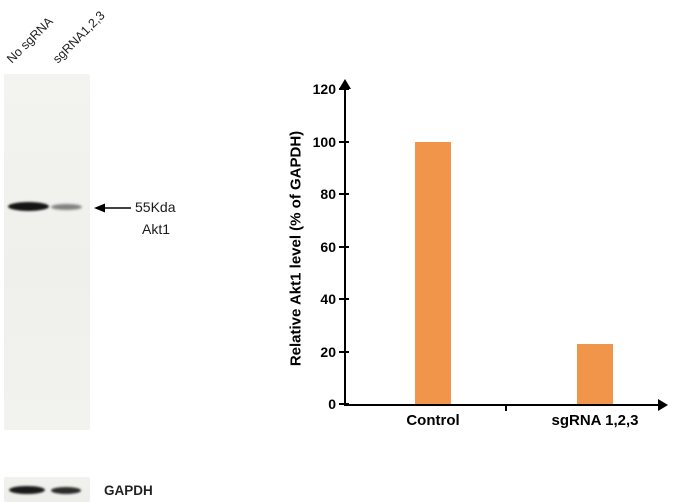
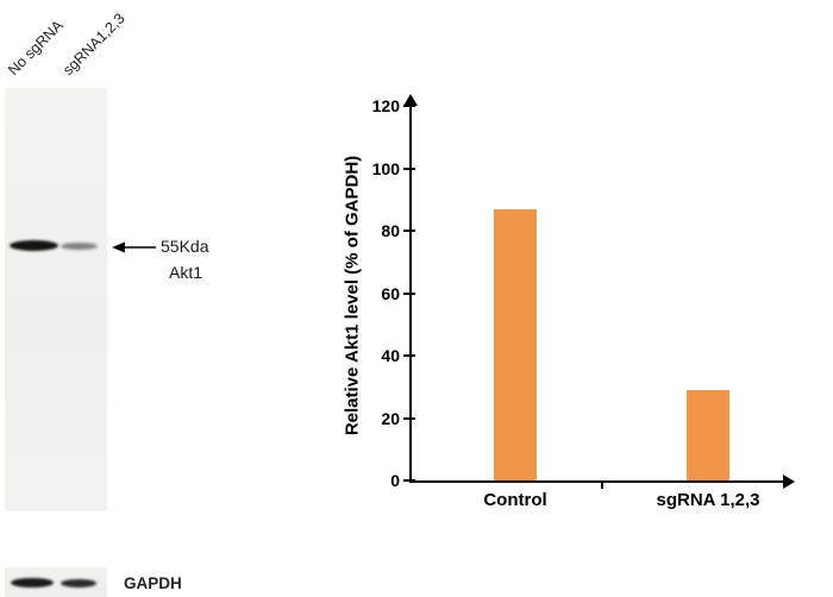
Control: 100 -> 87
sgRNA 1,2,3: 23 -> 29
